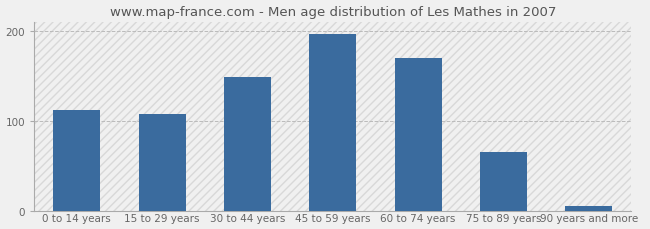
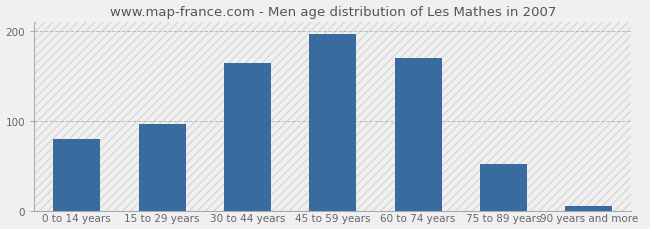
0 to 14 years: 112 -> 80
15 to 29 years: 107 -> 96
30 to 44 years: 148 -> 164
75 to 89 years: 65 -> 52
